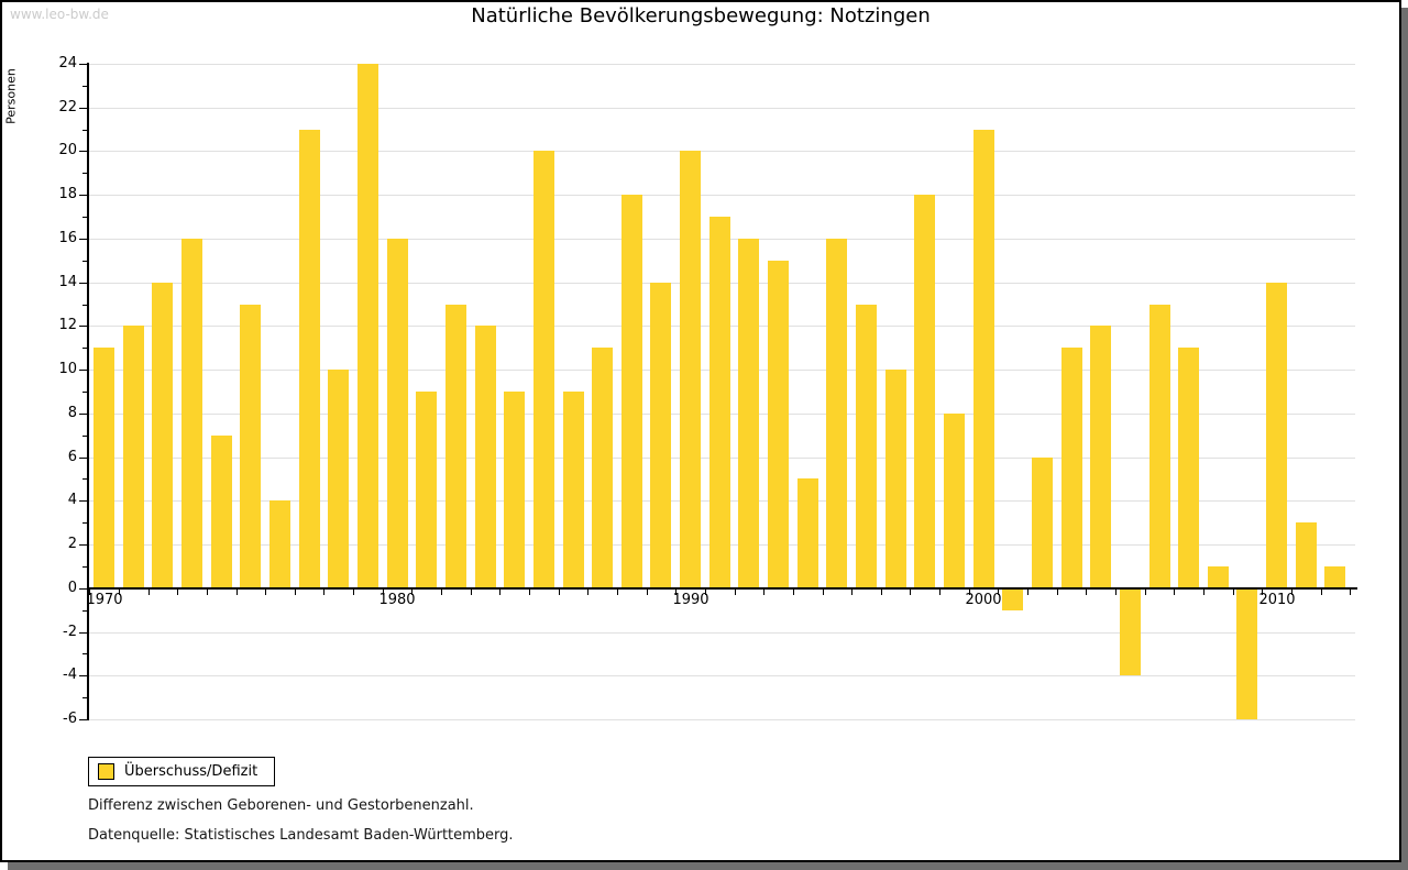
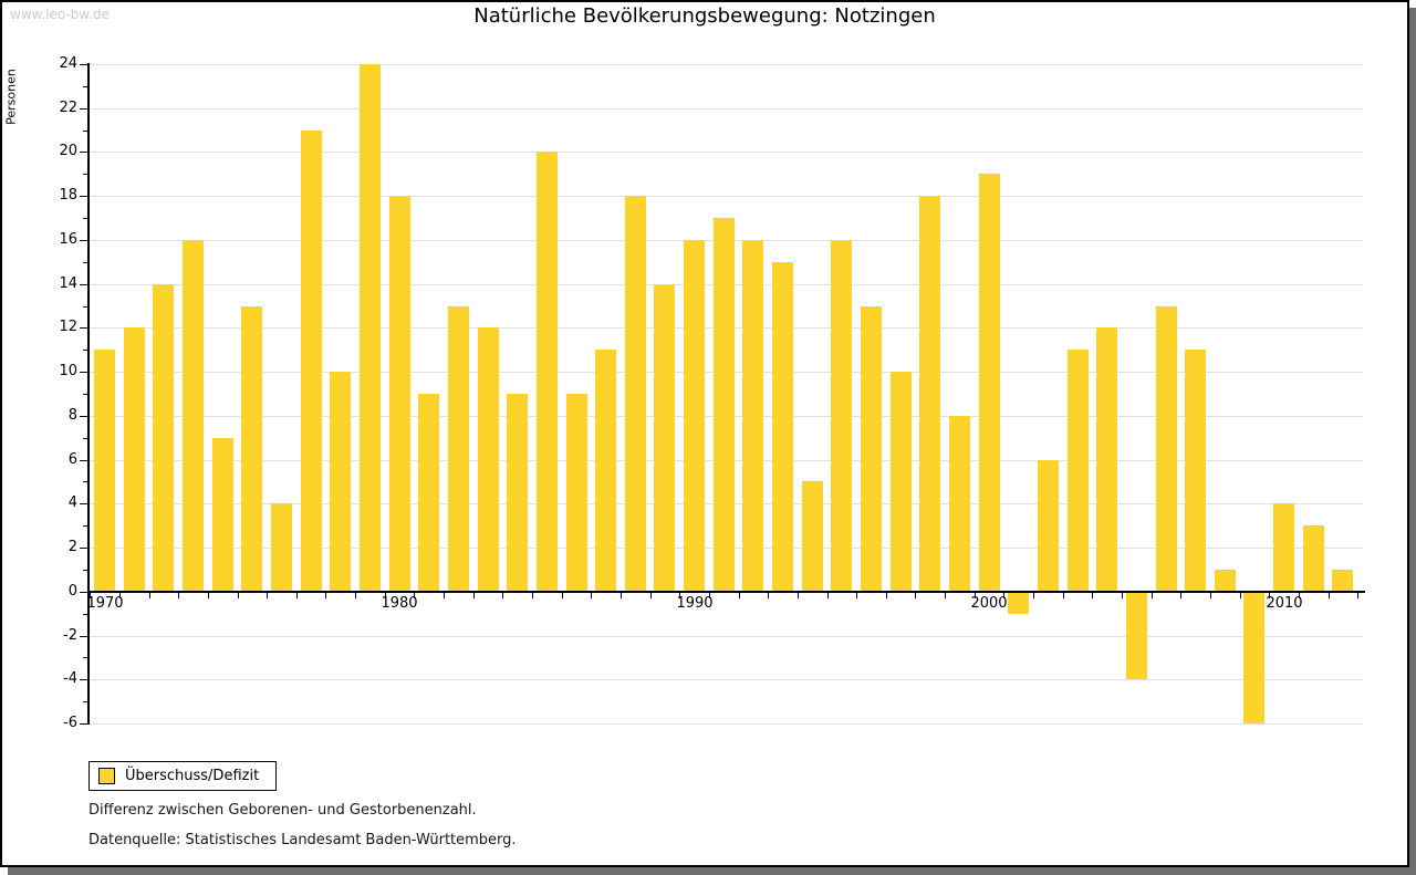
1980: 16 -> 18
1990: 20 -> 16
2000: 21 -> 19
2010: 14 -> 4
